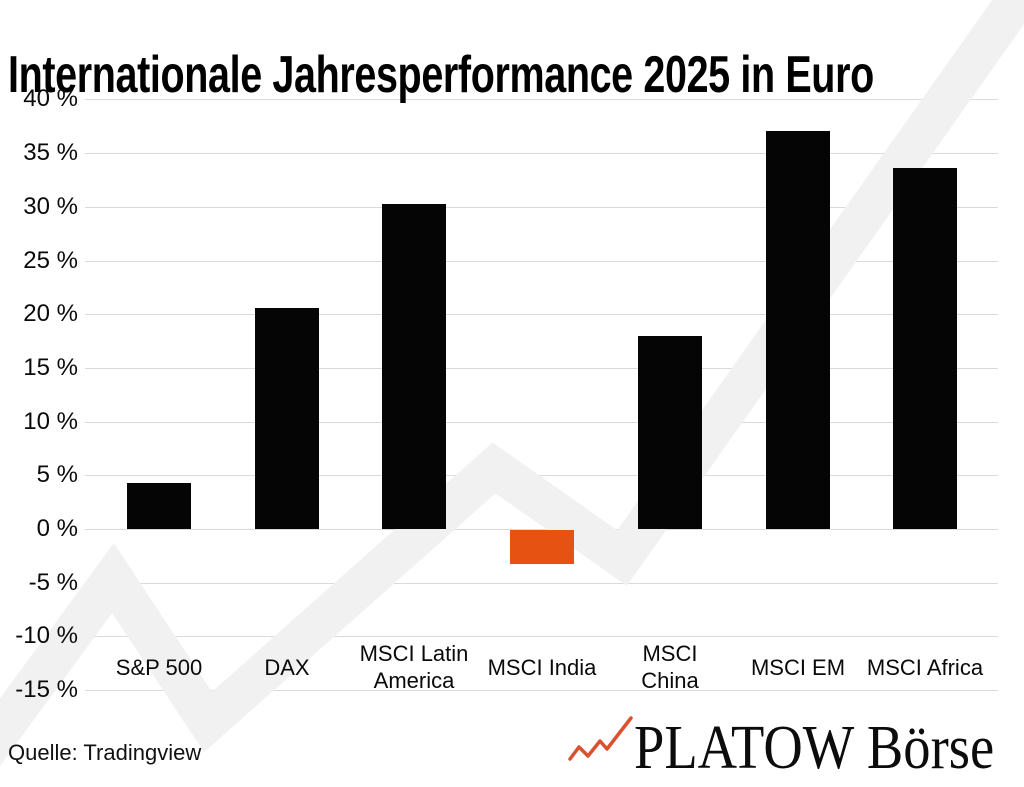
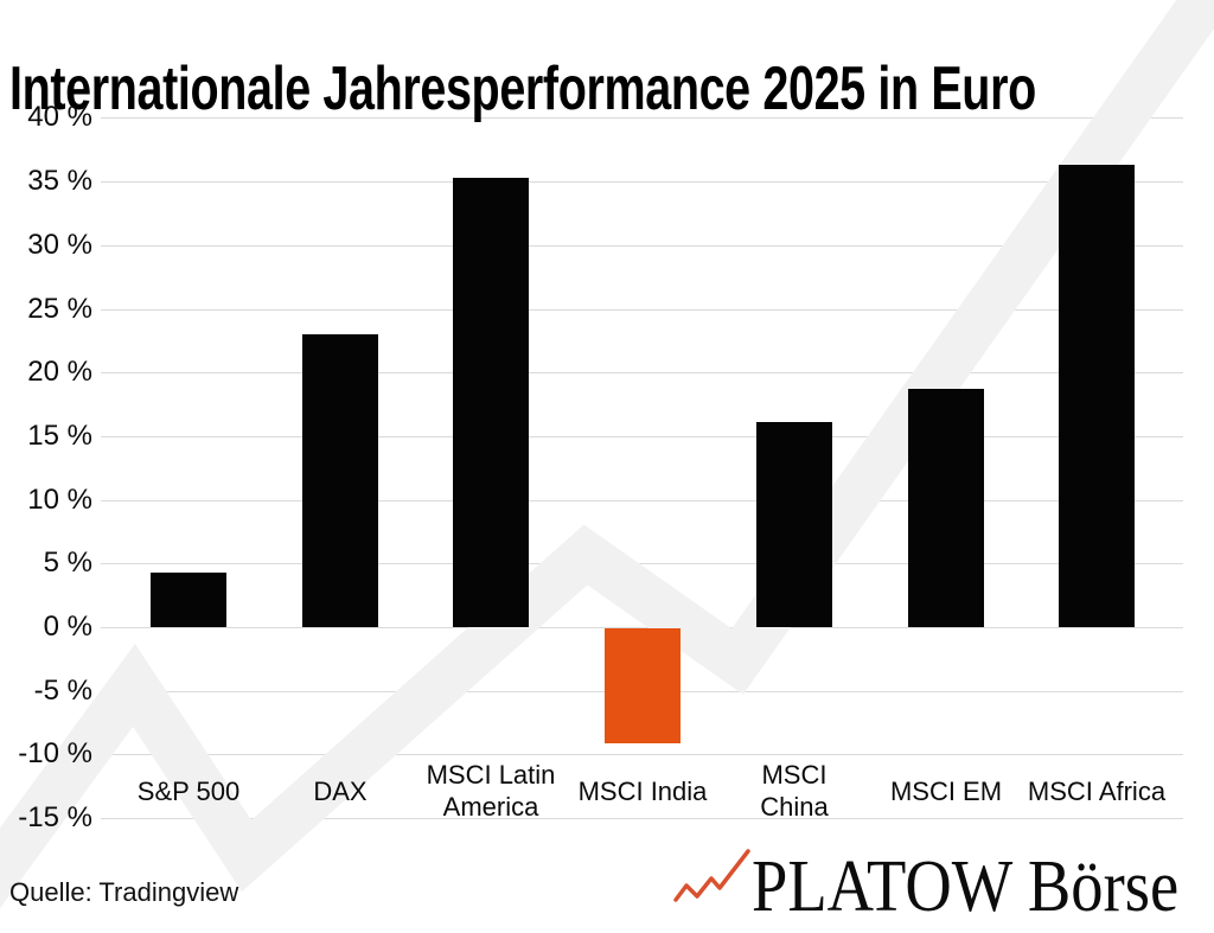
DAX: 20.6% -> 23.0%
MSCI Latin America: 30.3% -> 35.3%
MSCI India: -3.2% -> -9.0%
MSCI China: 18.0% -> 16.1%
MSCI EM: 37.1% -> 18.7%
MSCI Africa: 33.6% -> 36.3%
